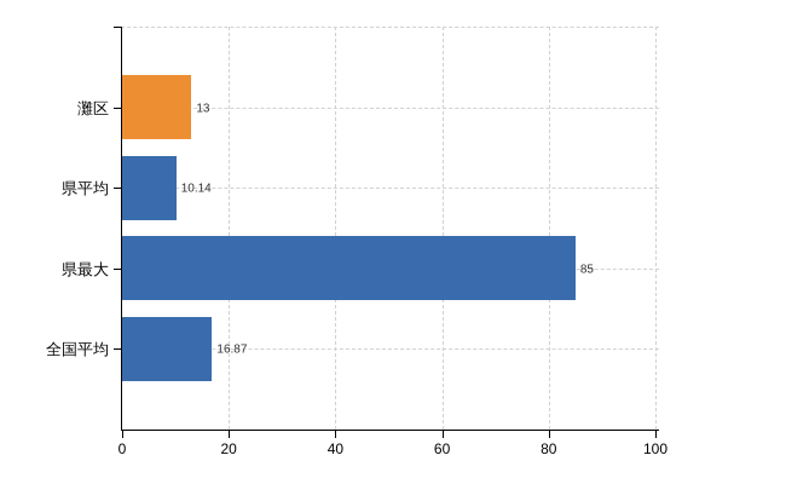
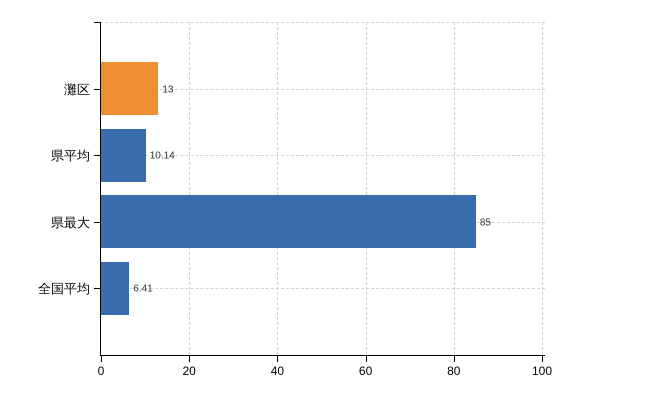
全国平均: 16.87 -> 6.41
